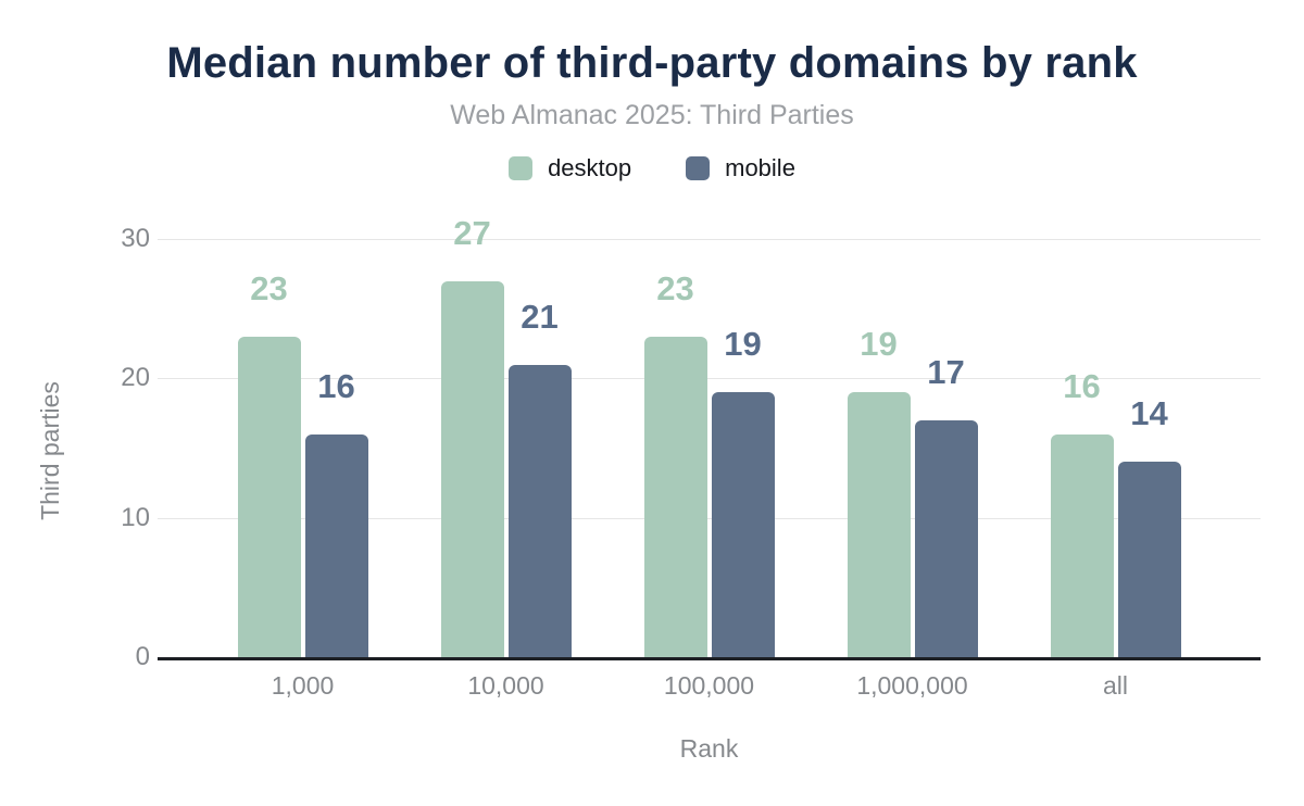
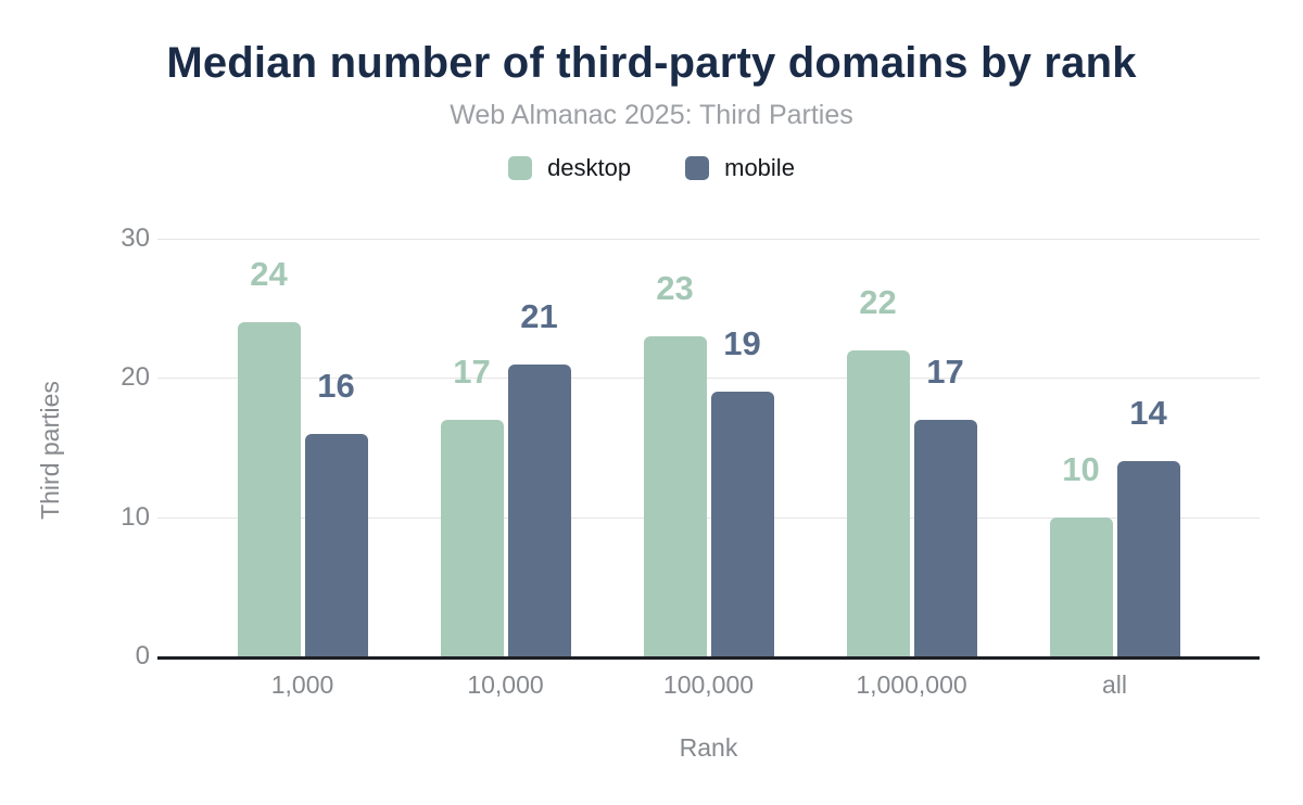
desktop/1,000: 23 -> 24
desktop/10,000: 27 -> 17
desktop/1,000,000: 19 -> 22
desktop/all: 16 -> 10
